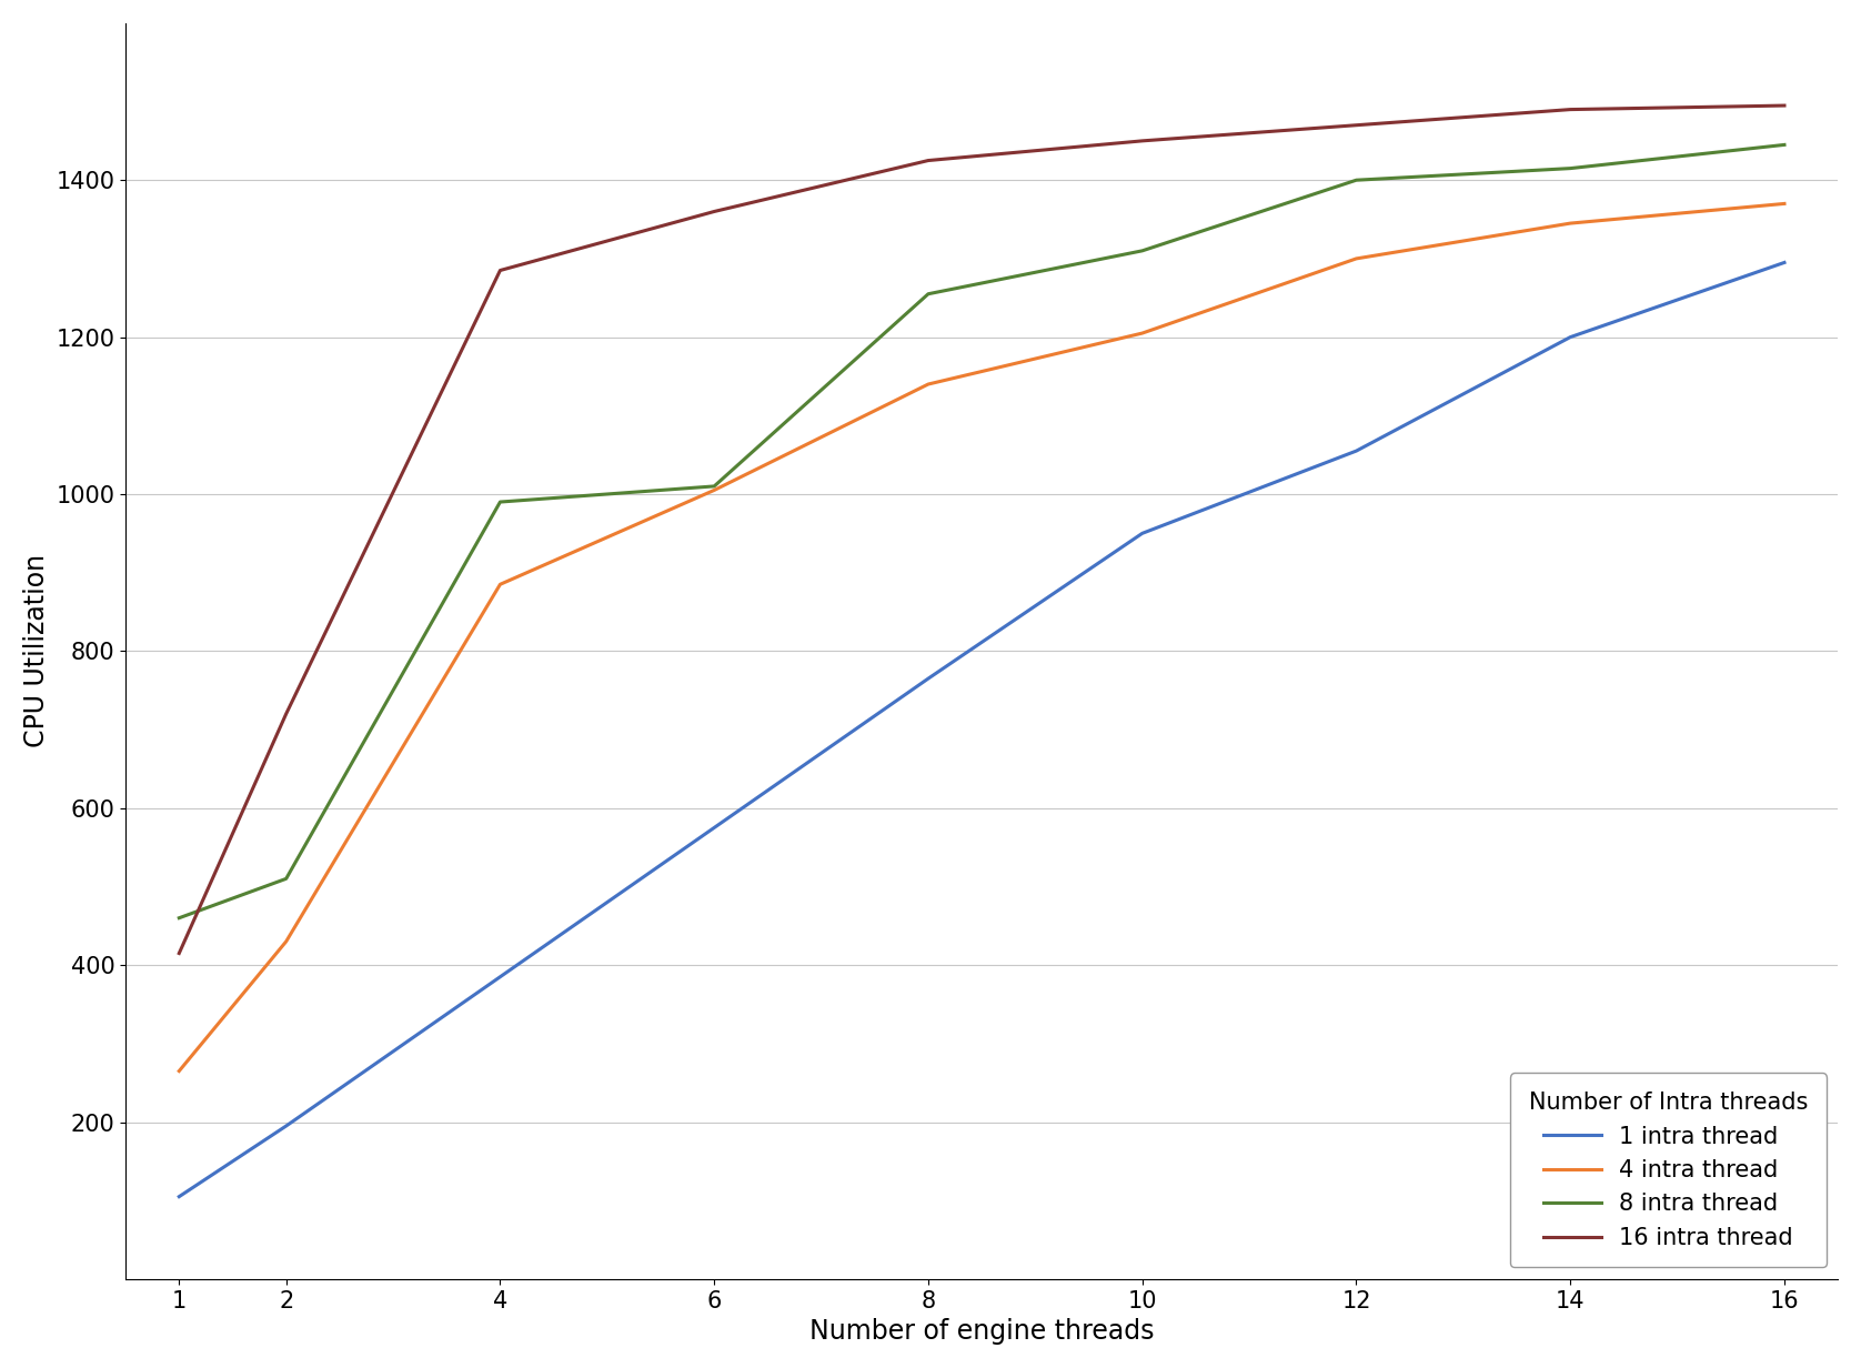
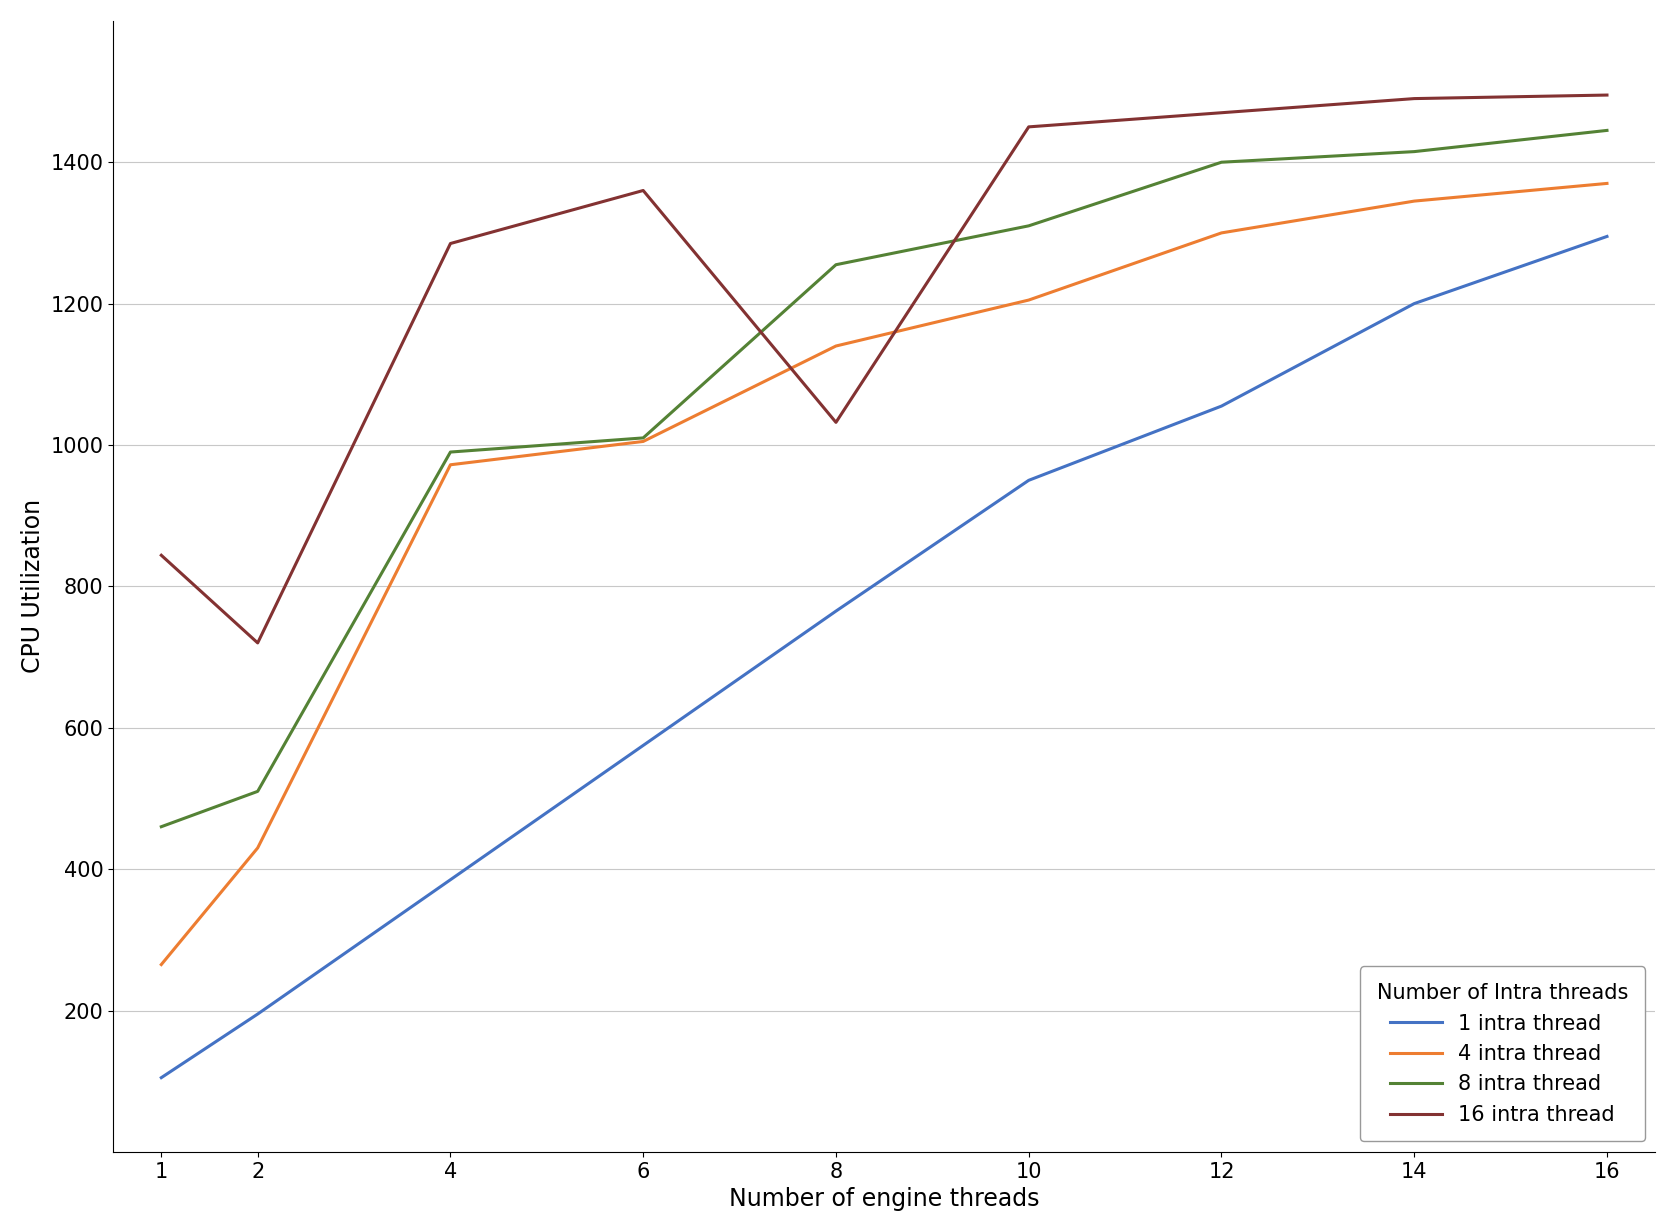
16 intra thread/1: 415 -> 844
4 intra thread/4: 885 -> 972
16 intra thread/8: 1425 -> 1032
